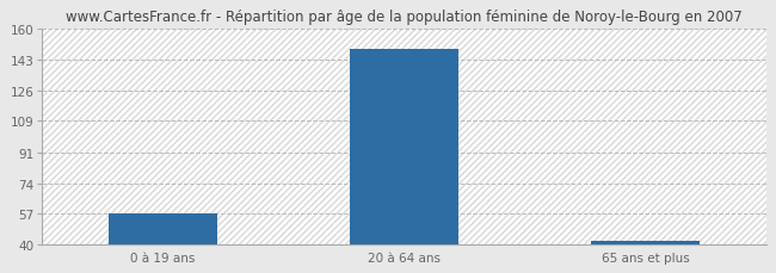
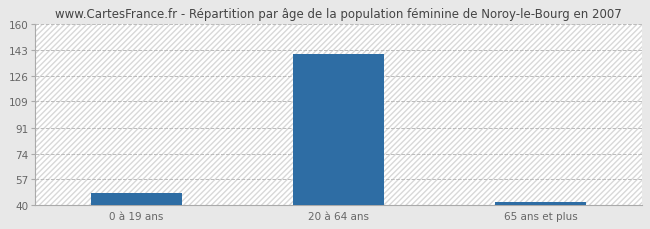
0 à 19 ans: 57 -> 48
20 à 64 ans: 149 -> 140
